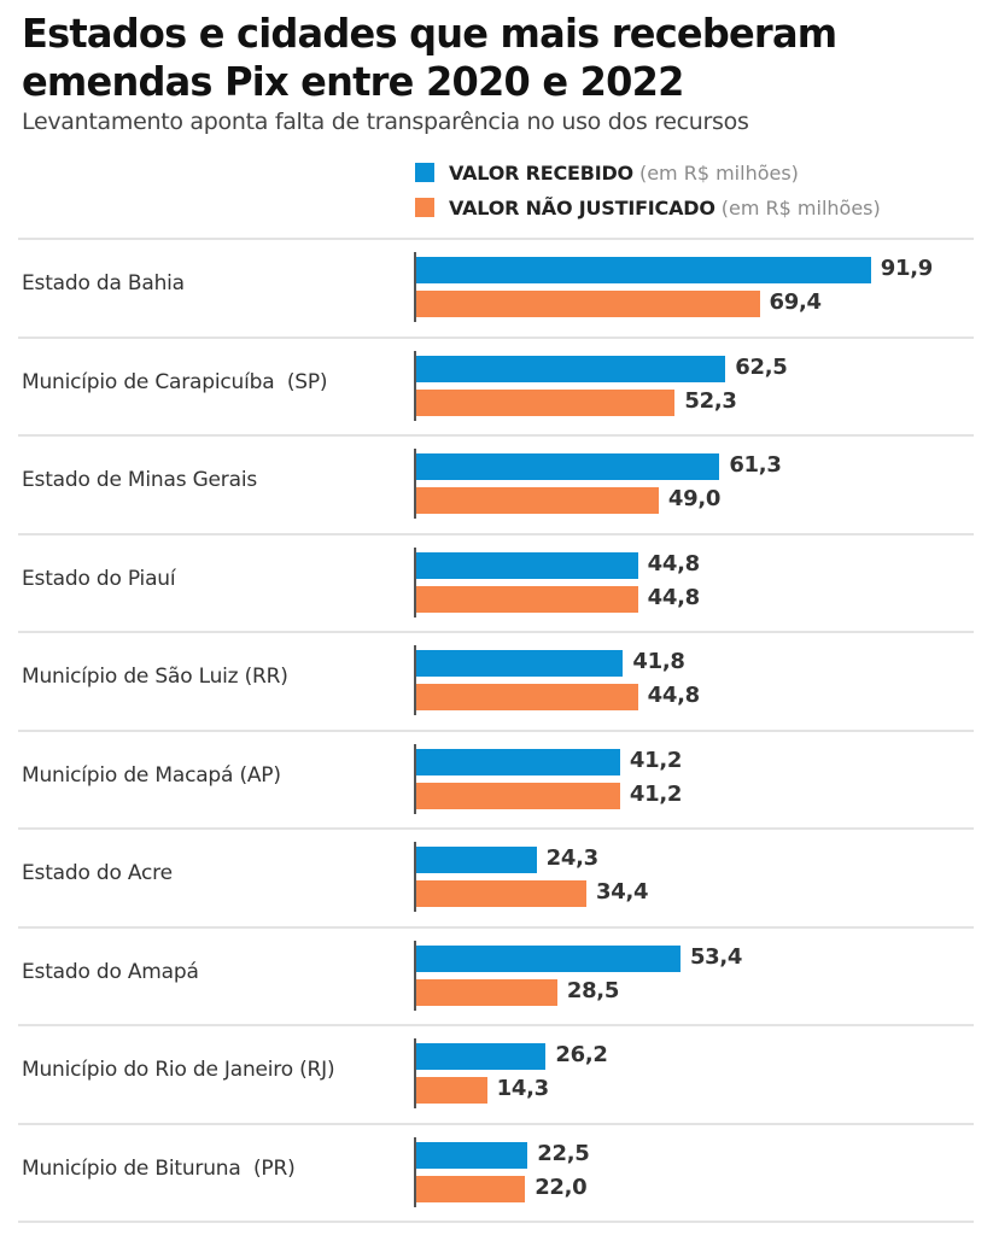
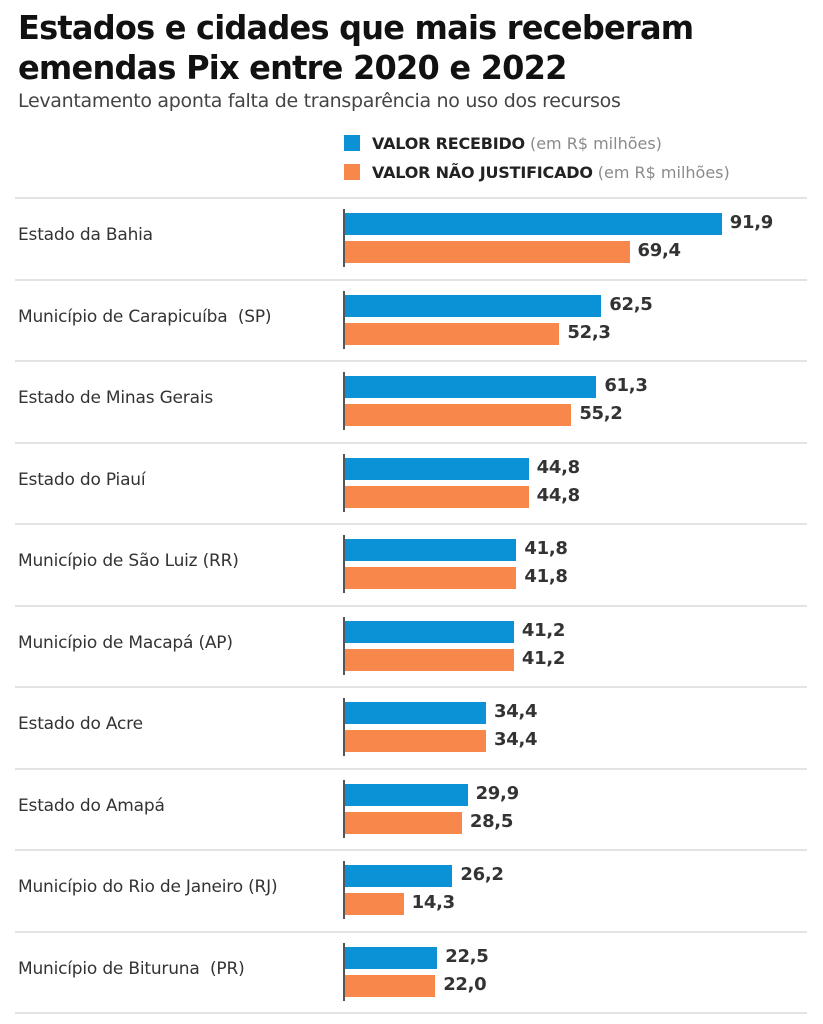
VALOR NÃO JUSTIFICADO/Estado de Minas Gerais: 49,0 -> 55,2
VALOR NÃO JUSTIFICADO/Município de São Luiz (RR): 44,8 -> 41,8
VALOR RECEBIDO/Estado do Acre: 24,3 -> 34,4
VALOR RECEBIDO/Estado do Amapá: 53,4 -> 29,9
